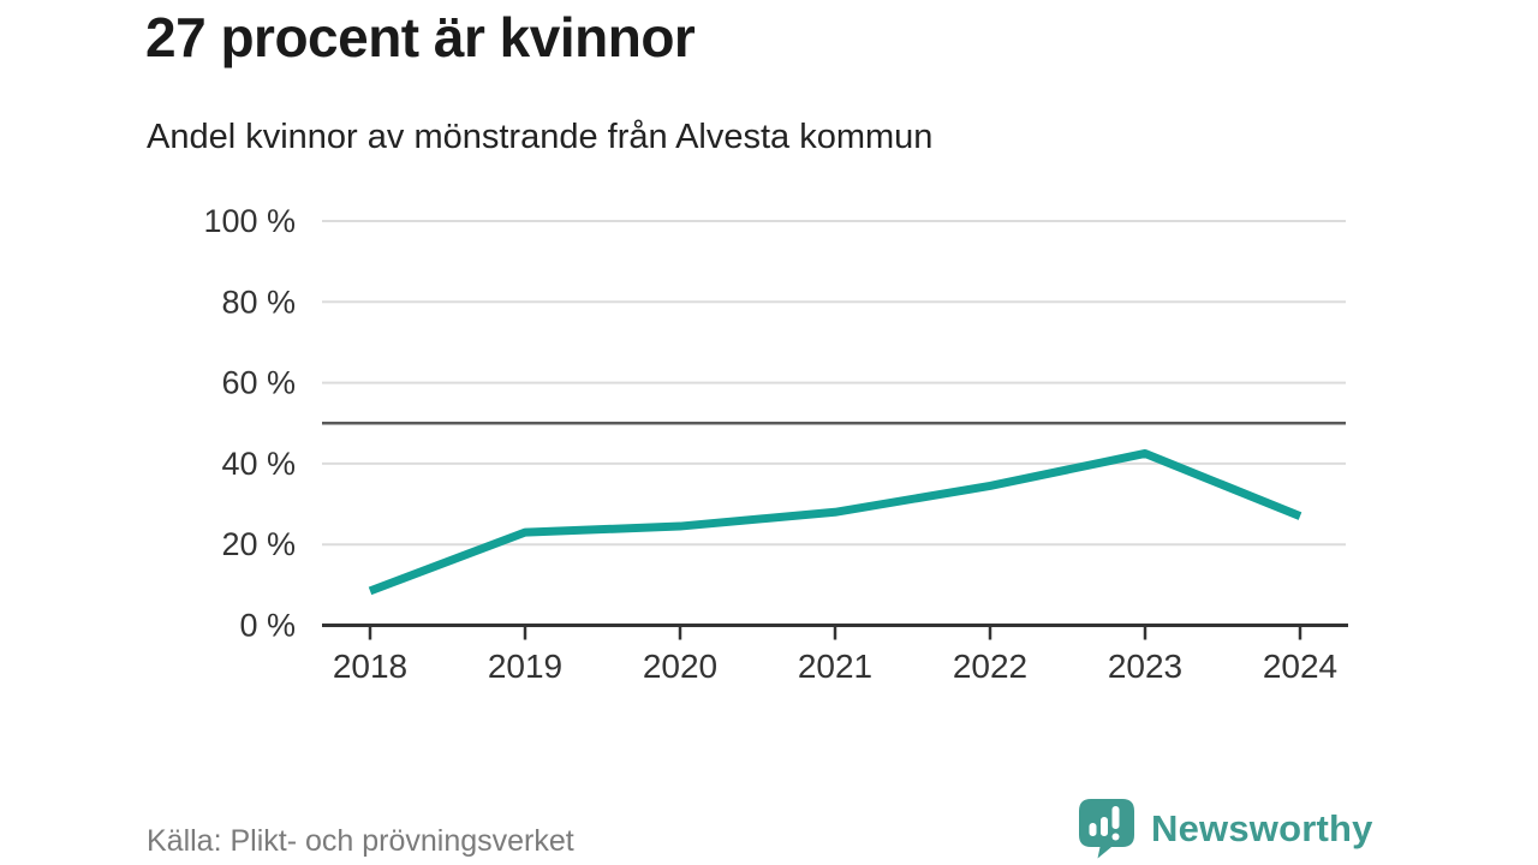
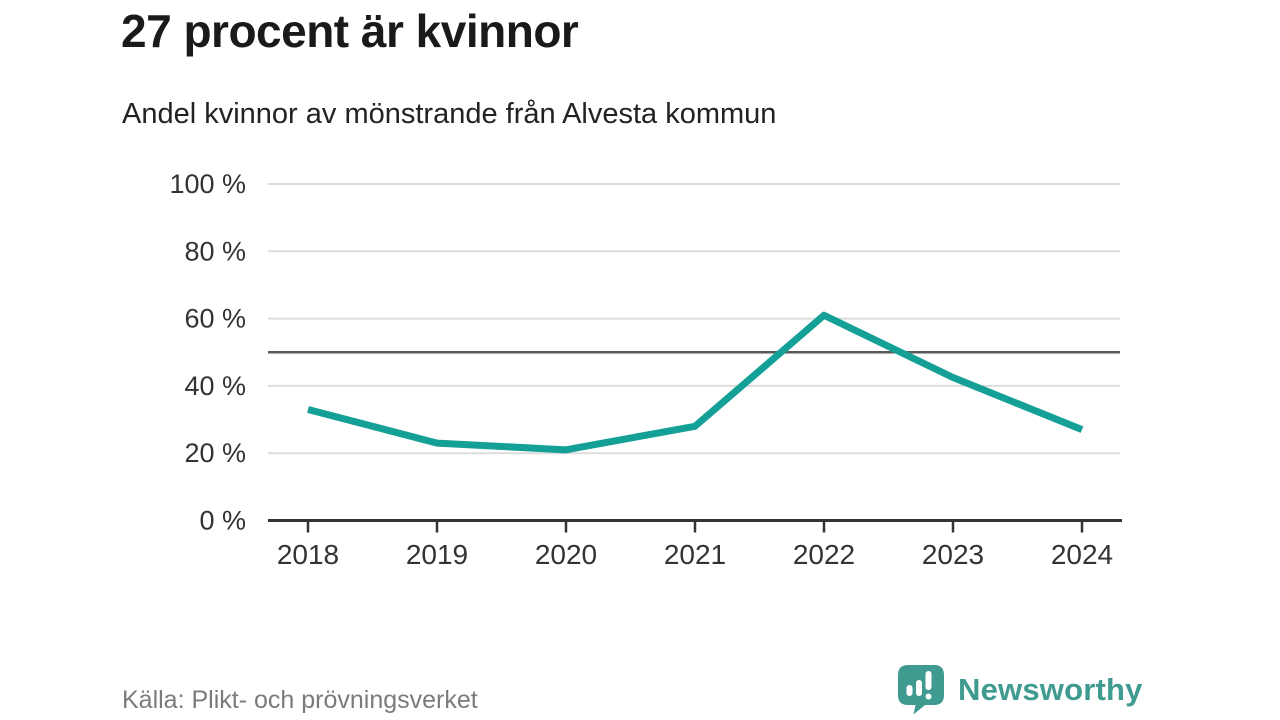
2018: 8% -> 33%
2020: 24% -> 21%
2022: 34% -> 61%
